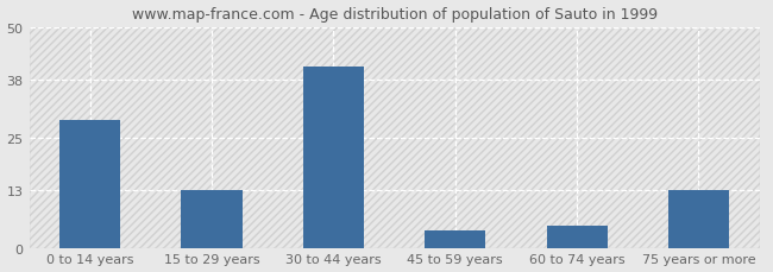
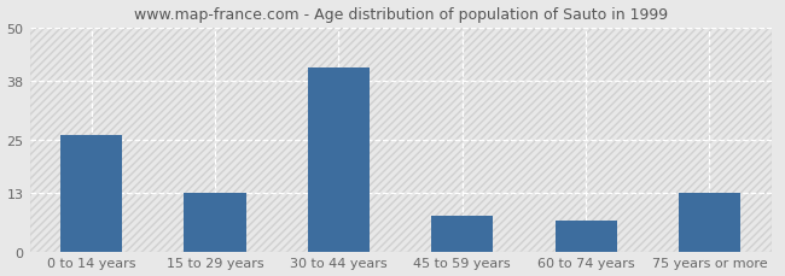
0 to 14 years: 29 -> 26
45 to 59 years: 4 -> 8
60 to 74 years: 5 -> 7
